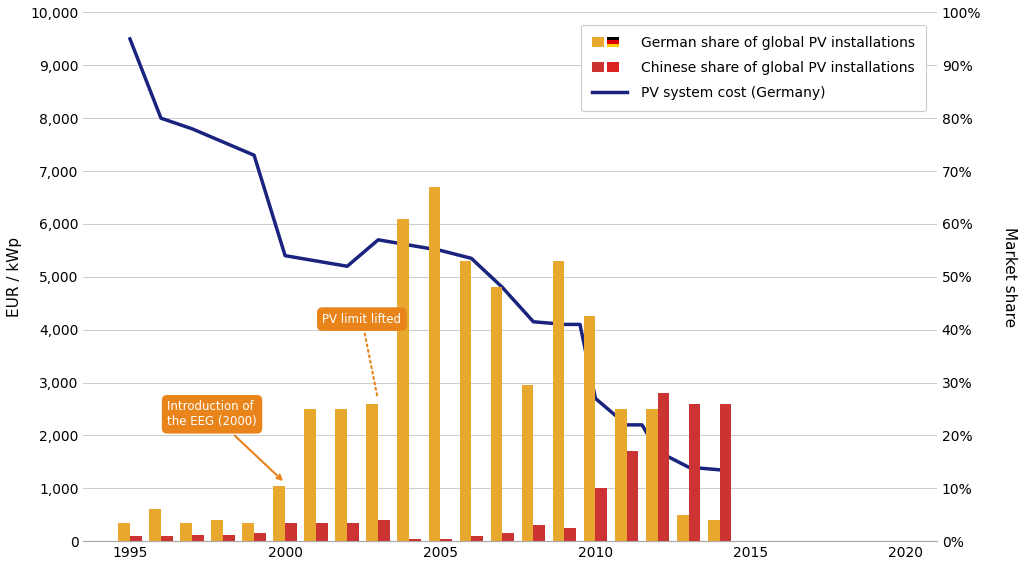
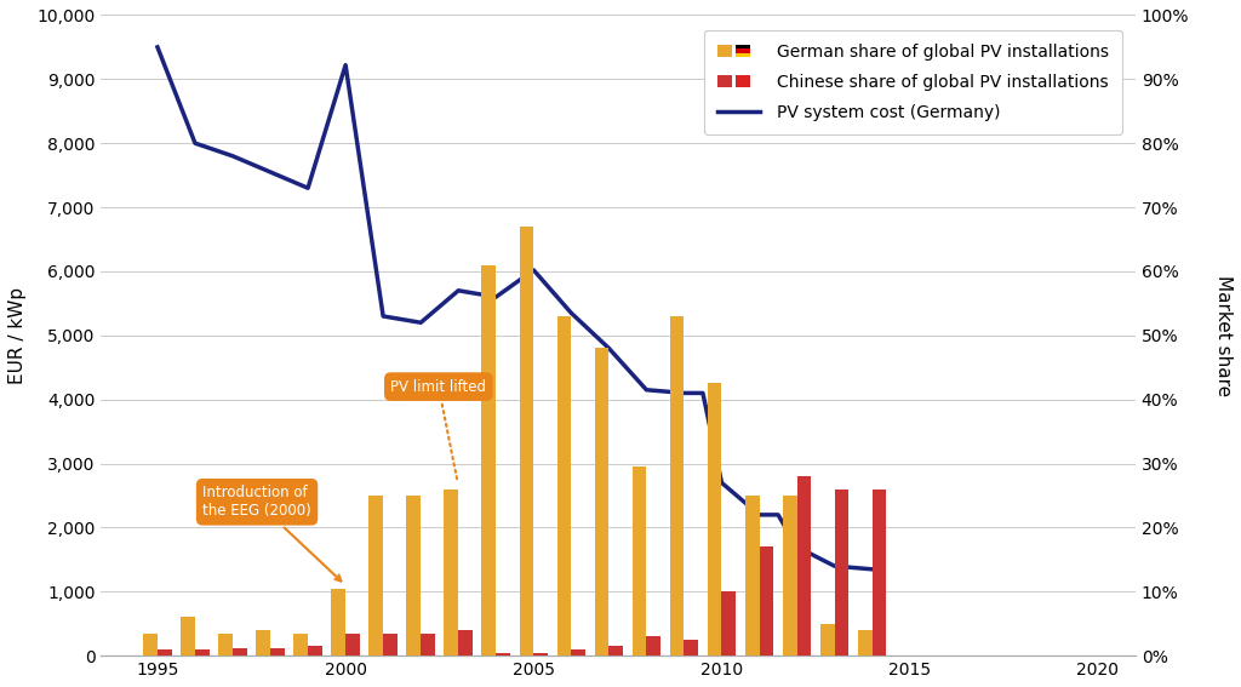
PV system cost (Germany)/2000: 5,400 -> 9,220
PV system cost (Germany)/2005: 5,500 -> 6,020
